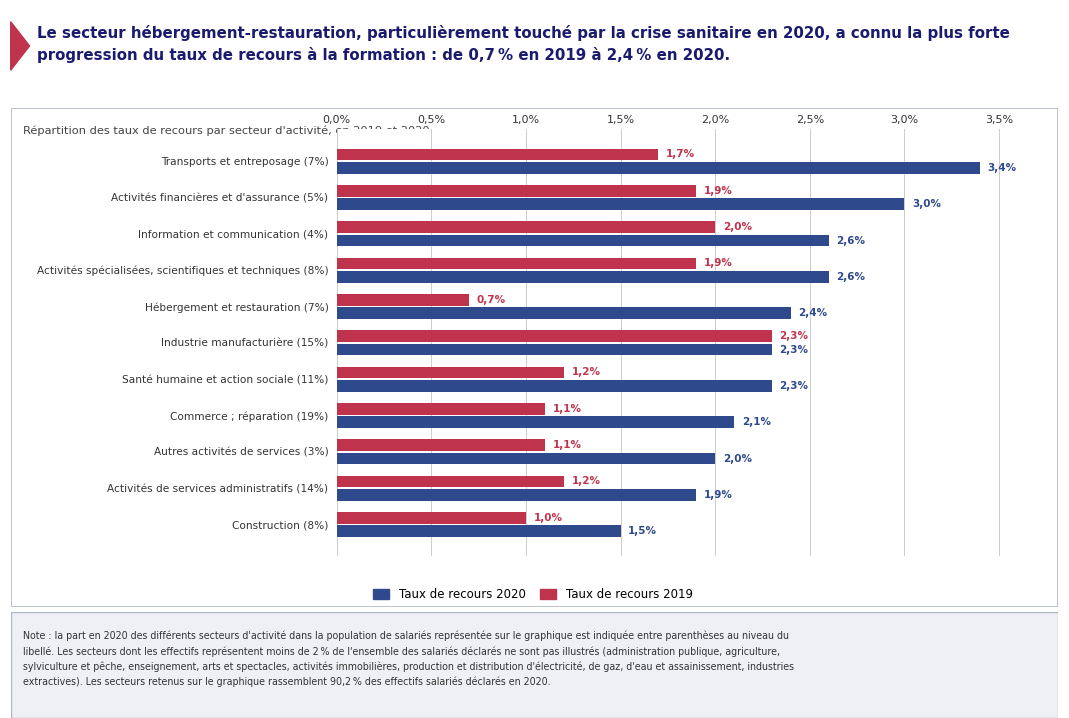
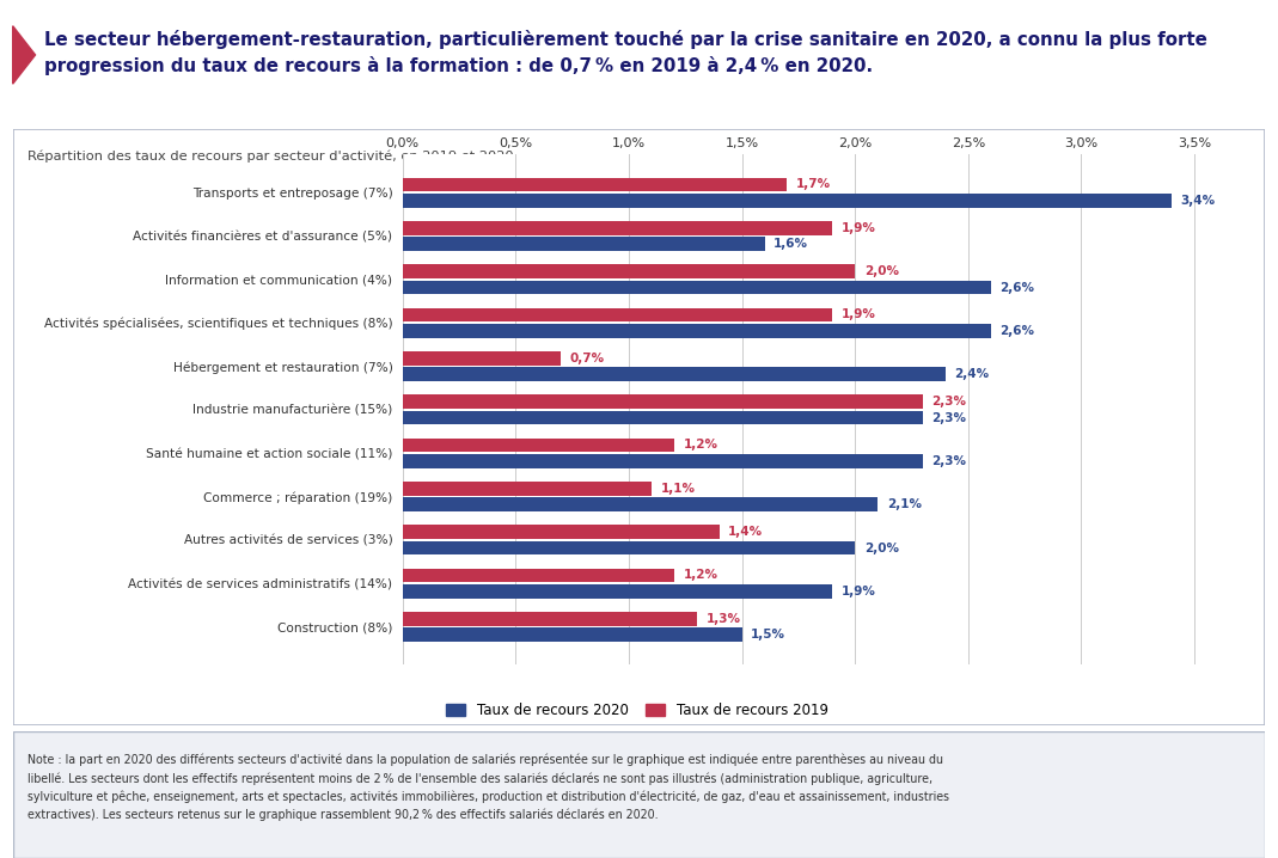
Taux de recours 2020/Activités financières et d'assurance (5%): 3,0% -> 1,6%
Taux de recours 2019/Autres activités de services (3%): 1,1% -> 1,4%
Taux de recours 2019/Construction (8%): 1,0% -> 1,3%
